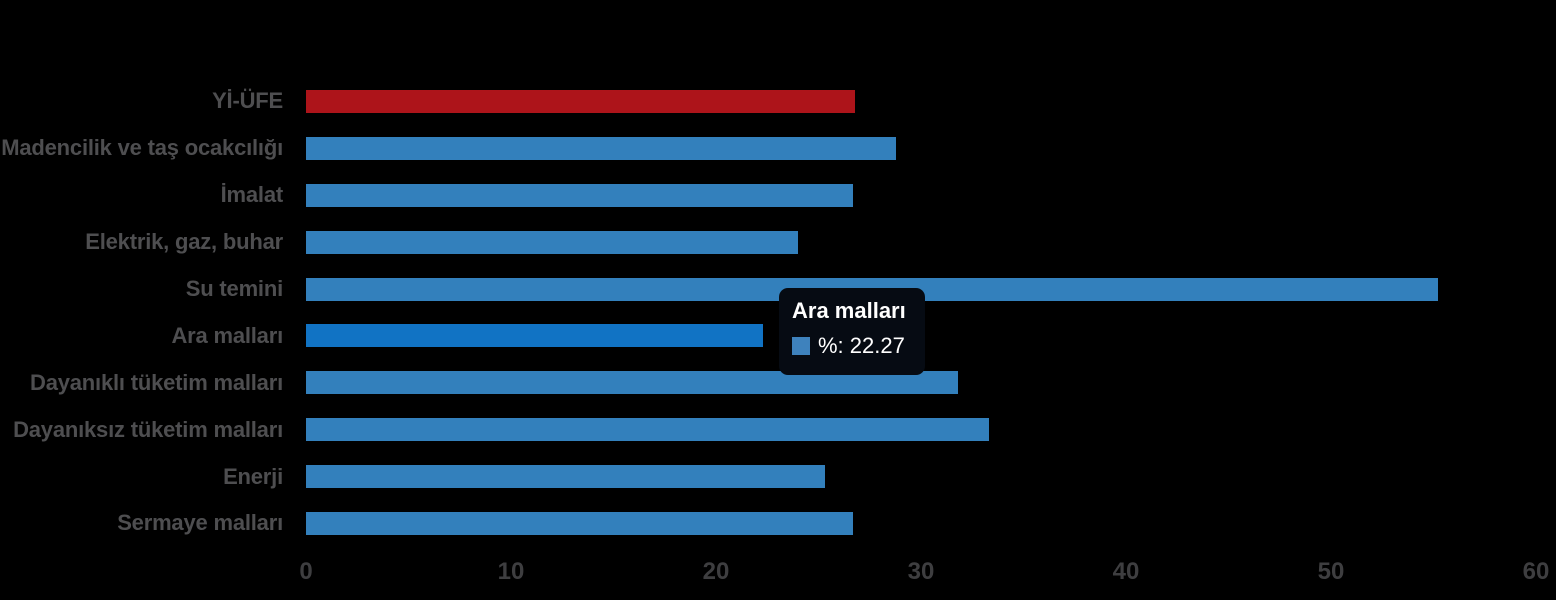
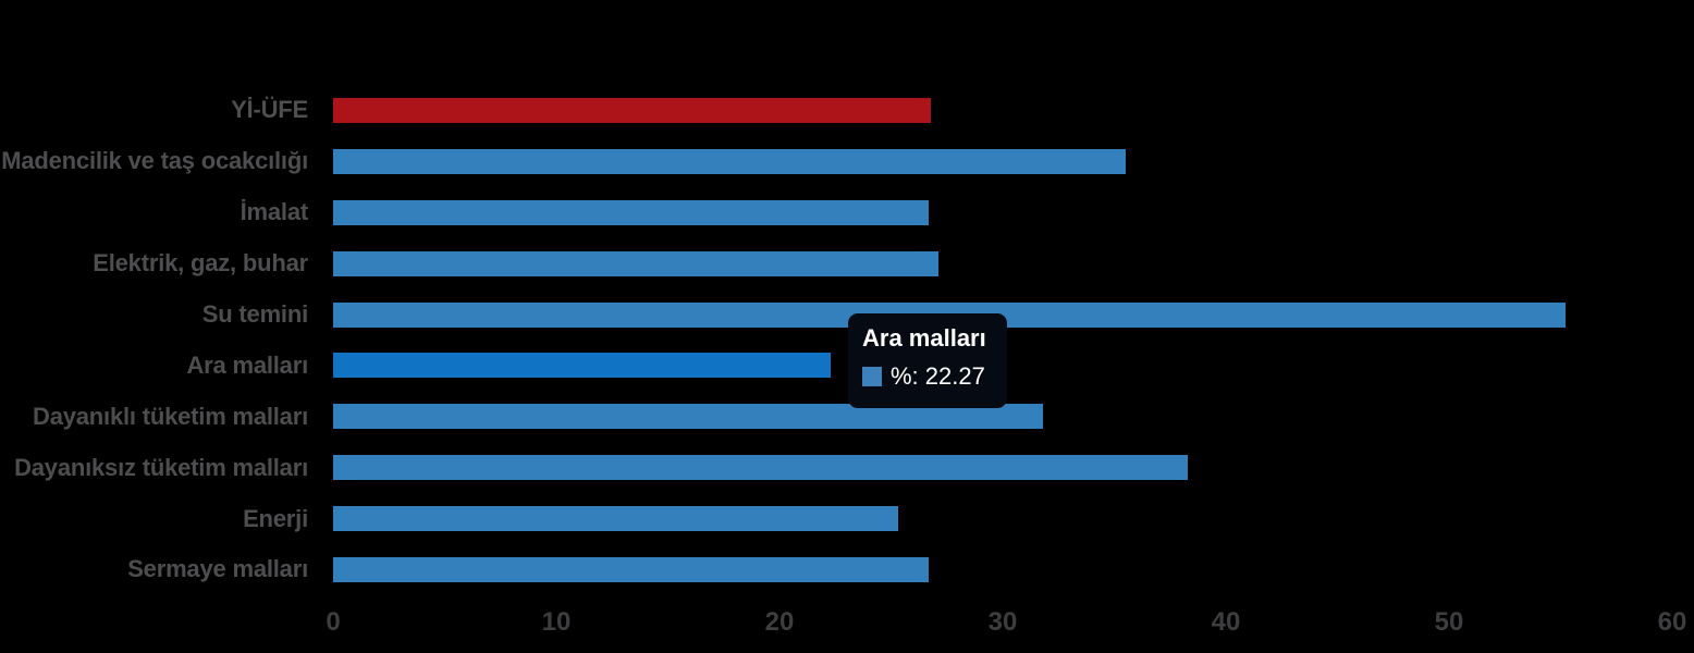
Madencilik ve taş ocakcılığı: 28.8 -> 35.5
Elektrik, gaz, buhar: 24.0 -> 27.1
Dayanıksız tüketim malları: 33.3 -> 38.3
